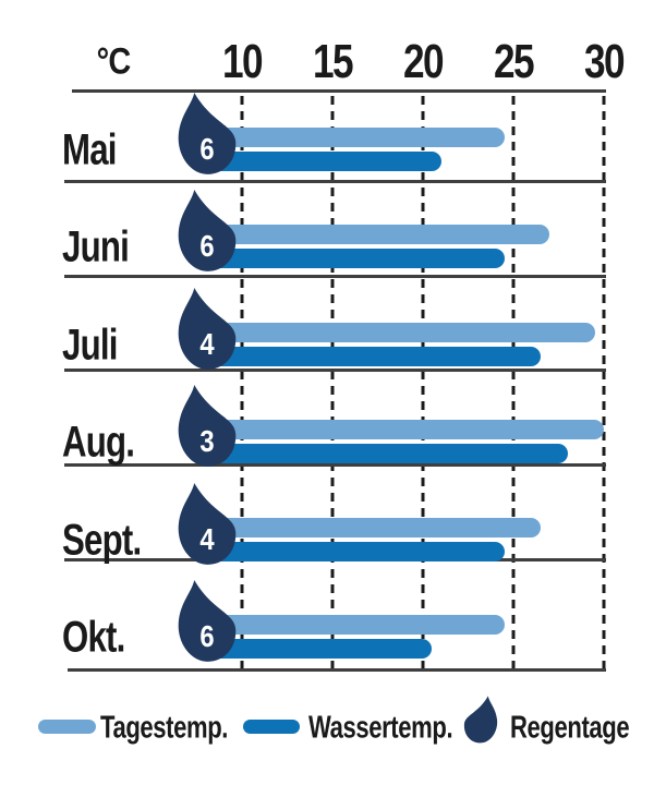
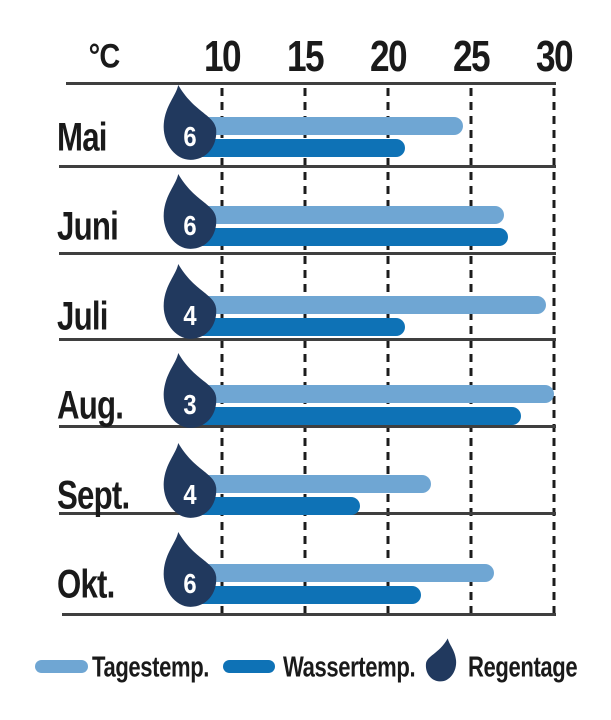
Wassertemp./Juni: 24.5 -> 27.2
Wassertemp./Juli: 26.5 -> 21.0
Tagestemp./Sept.: 26.5 -> 22.6
Wassertemp./Sept.: 24.5 -> 18.3
Tagestemp./Okt.: 24.5 -> 26.4
Wassertemp./Okt.: 20.5 -> 22.0
